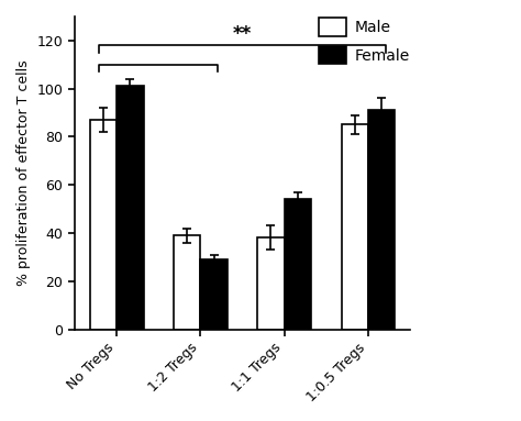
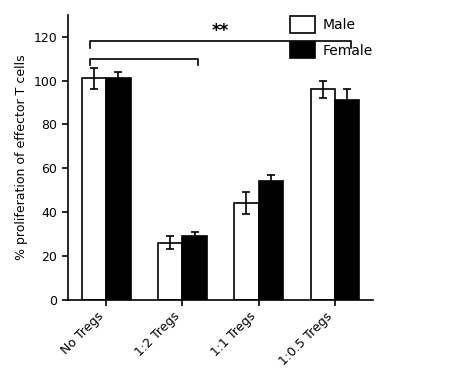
Male/No Tregs: 87 -> 101
Male/1:2 Tregs: 39 -> 26
Male/1:1 Tregs: 38 -> 44
Male/1:0.5 Tregs: 85 -> 96
